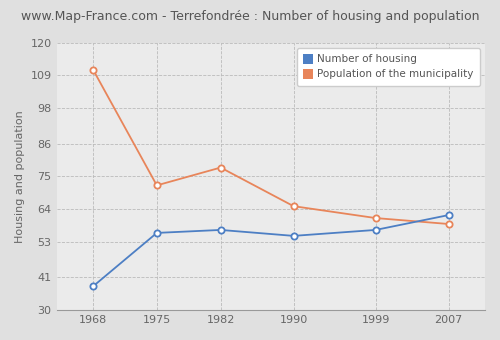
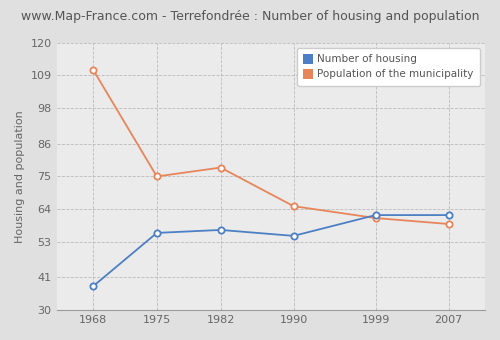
Population of the municipality/1975: 72 -> 75
Number of housing/1999: 57 -> 62
